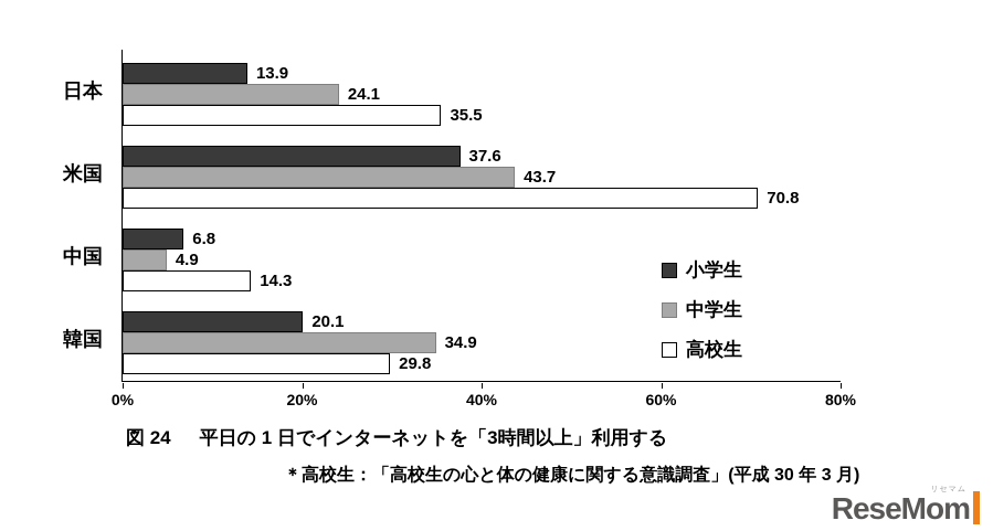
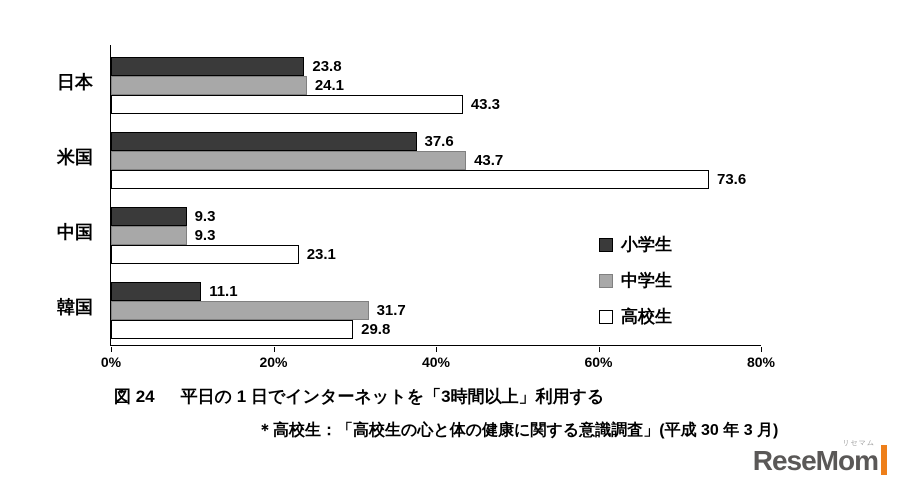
小学生/日本: 13.9 -> 23.8
高校生/日本: 35.5 -> 43.3
高校生/米国: 70.8 -> 73.6
小学生/中国: 6.8 -> 9.3
中学生/中国: 4.9 -> 9.3
高校生/中国: 14.3 -> 23.1
小学生/韓国: 20.1 -> 11.1
中学生/韓国: 34.9 -> 31.7
